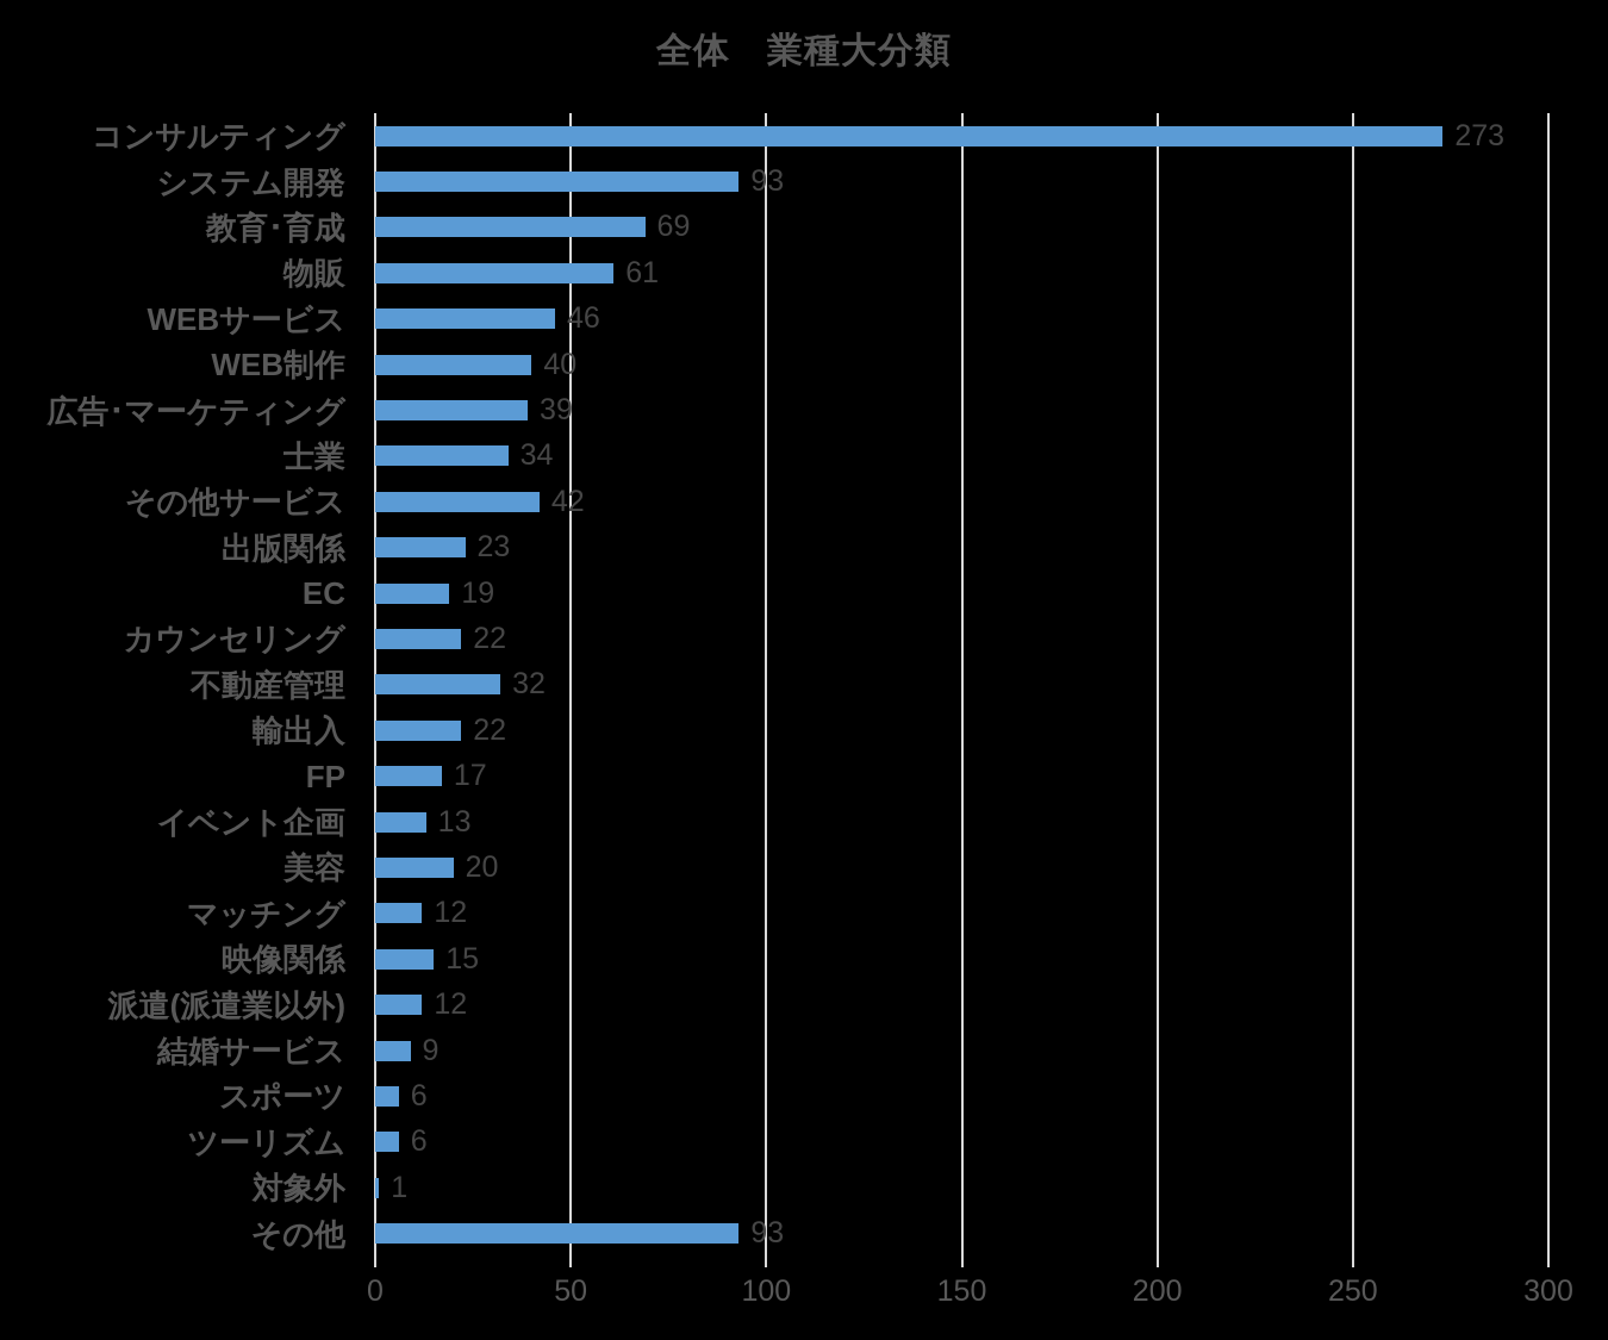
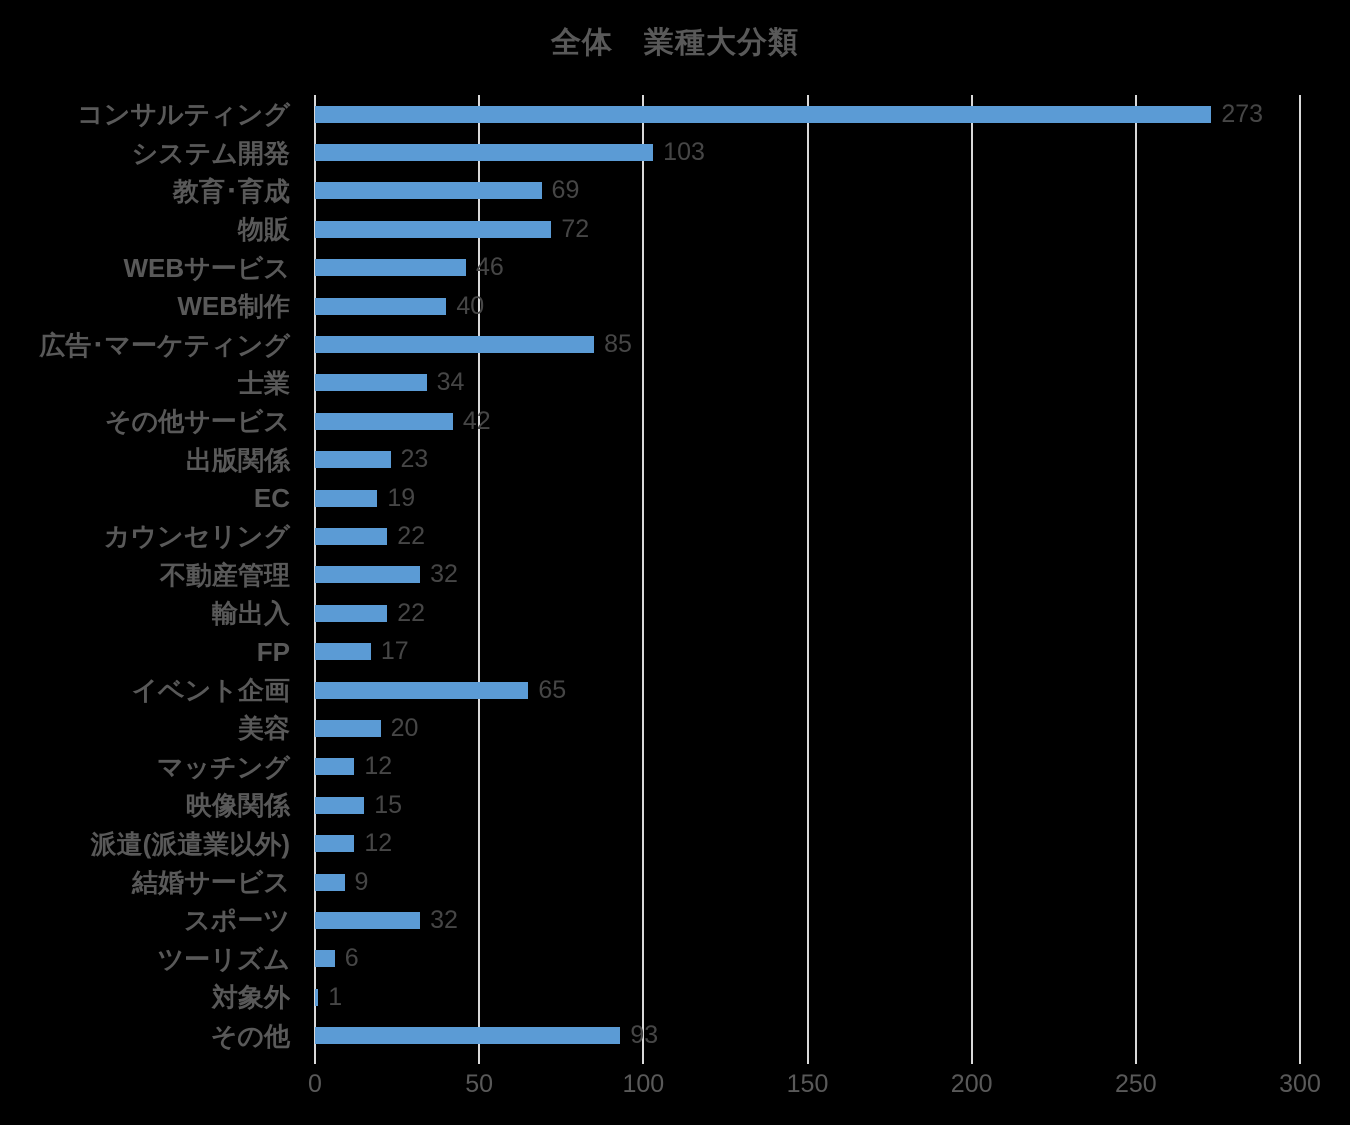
システム開発: 93 -> 103
物販: 61 -> 72
広告･マーケティング: 39 -> 85
イベント企画: 13 -> 65
スポーツ: 6 -> 32
